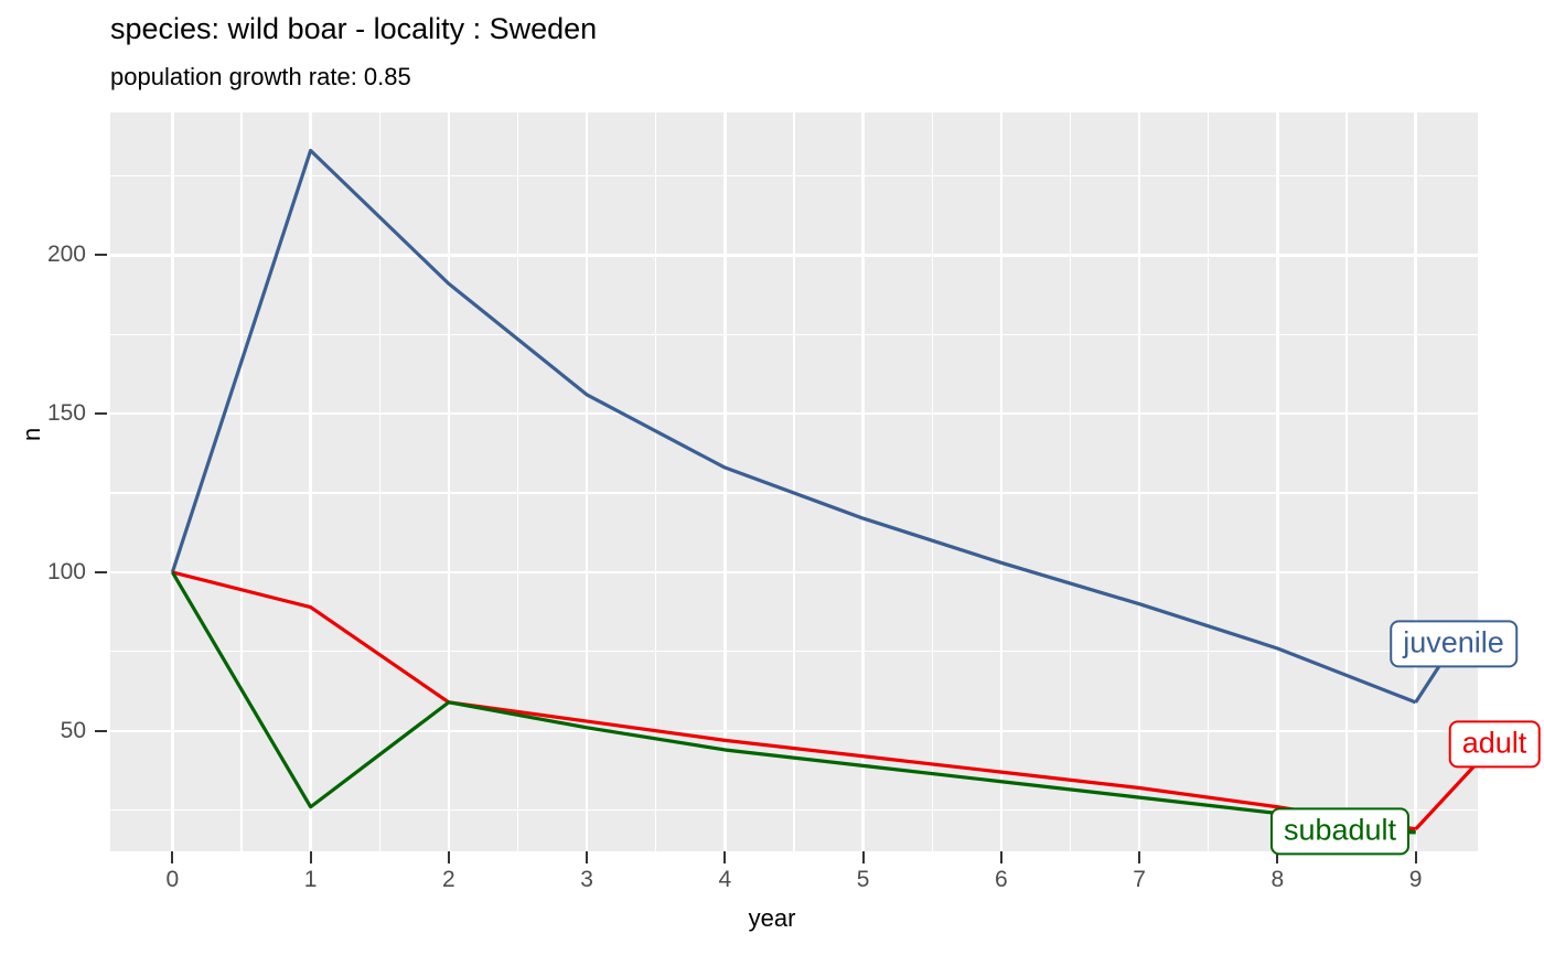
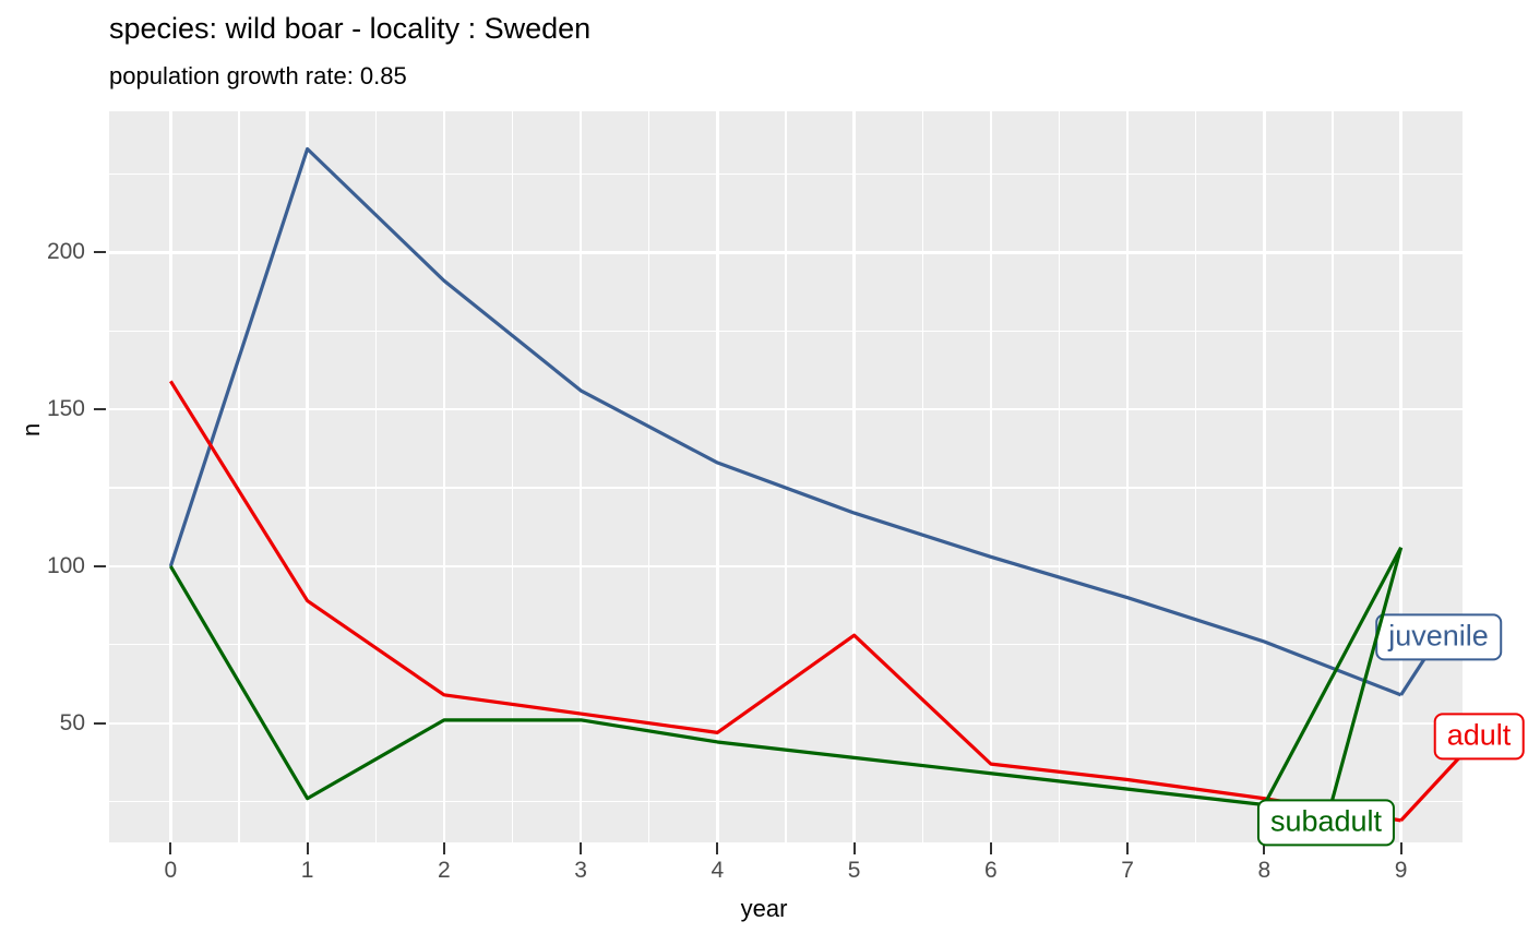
adult/0: 100 -> 159
subadult/2: 59 -> 51
adult/5: 42 -> 78
subadult/9: 18 -> 106
